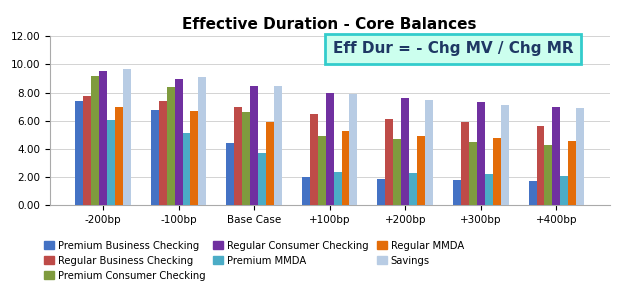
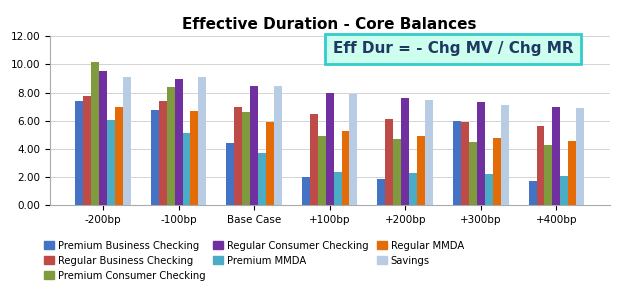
Premium Consumer Checking/-200bp: 9.2 -> 10.2
Savings/-200bp: 9.7 -> 9.1
Premium Business Checking/+300bp: 1.8 -> 6.0
